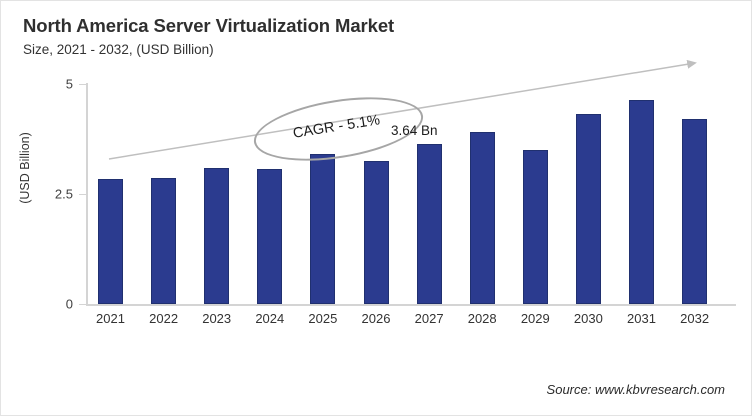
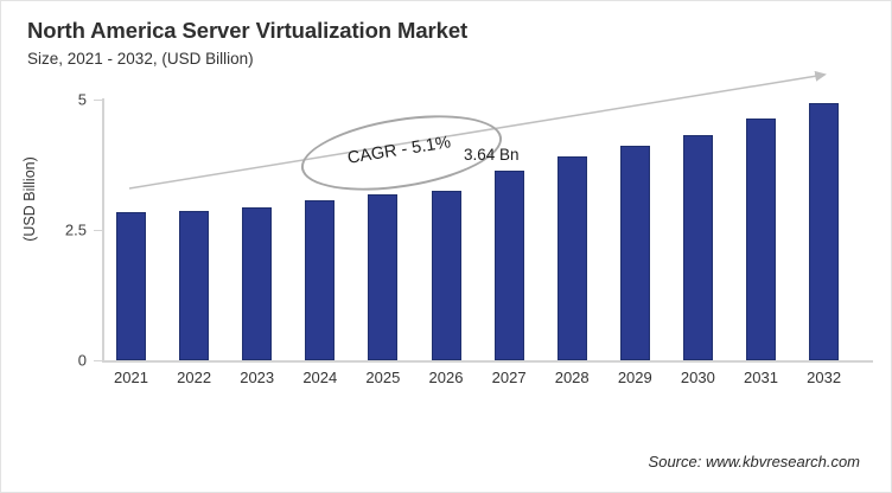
2023: 3.1 -> 2.9
2025: 3.4 -> 3.2
2029: 3.5 -> 4.1
2032: 4.2 -> 4.9
